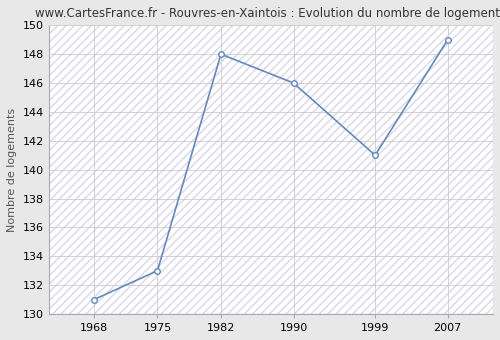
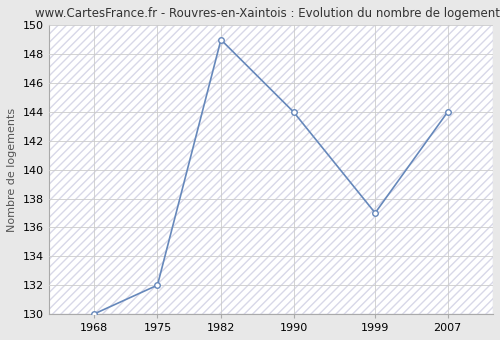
1968: 131 -> 130
1975: 133 -> 132
1982: 148 -> 149
1990: 146 -> 144
1999: 141 -> 137
2007: 149 -> 144
